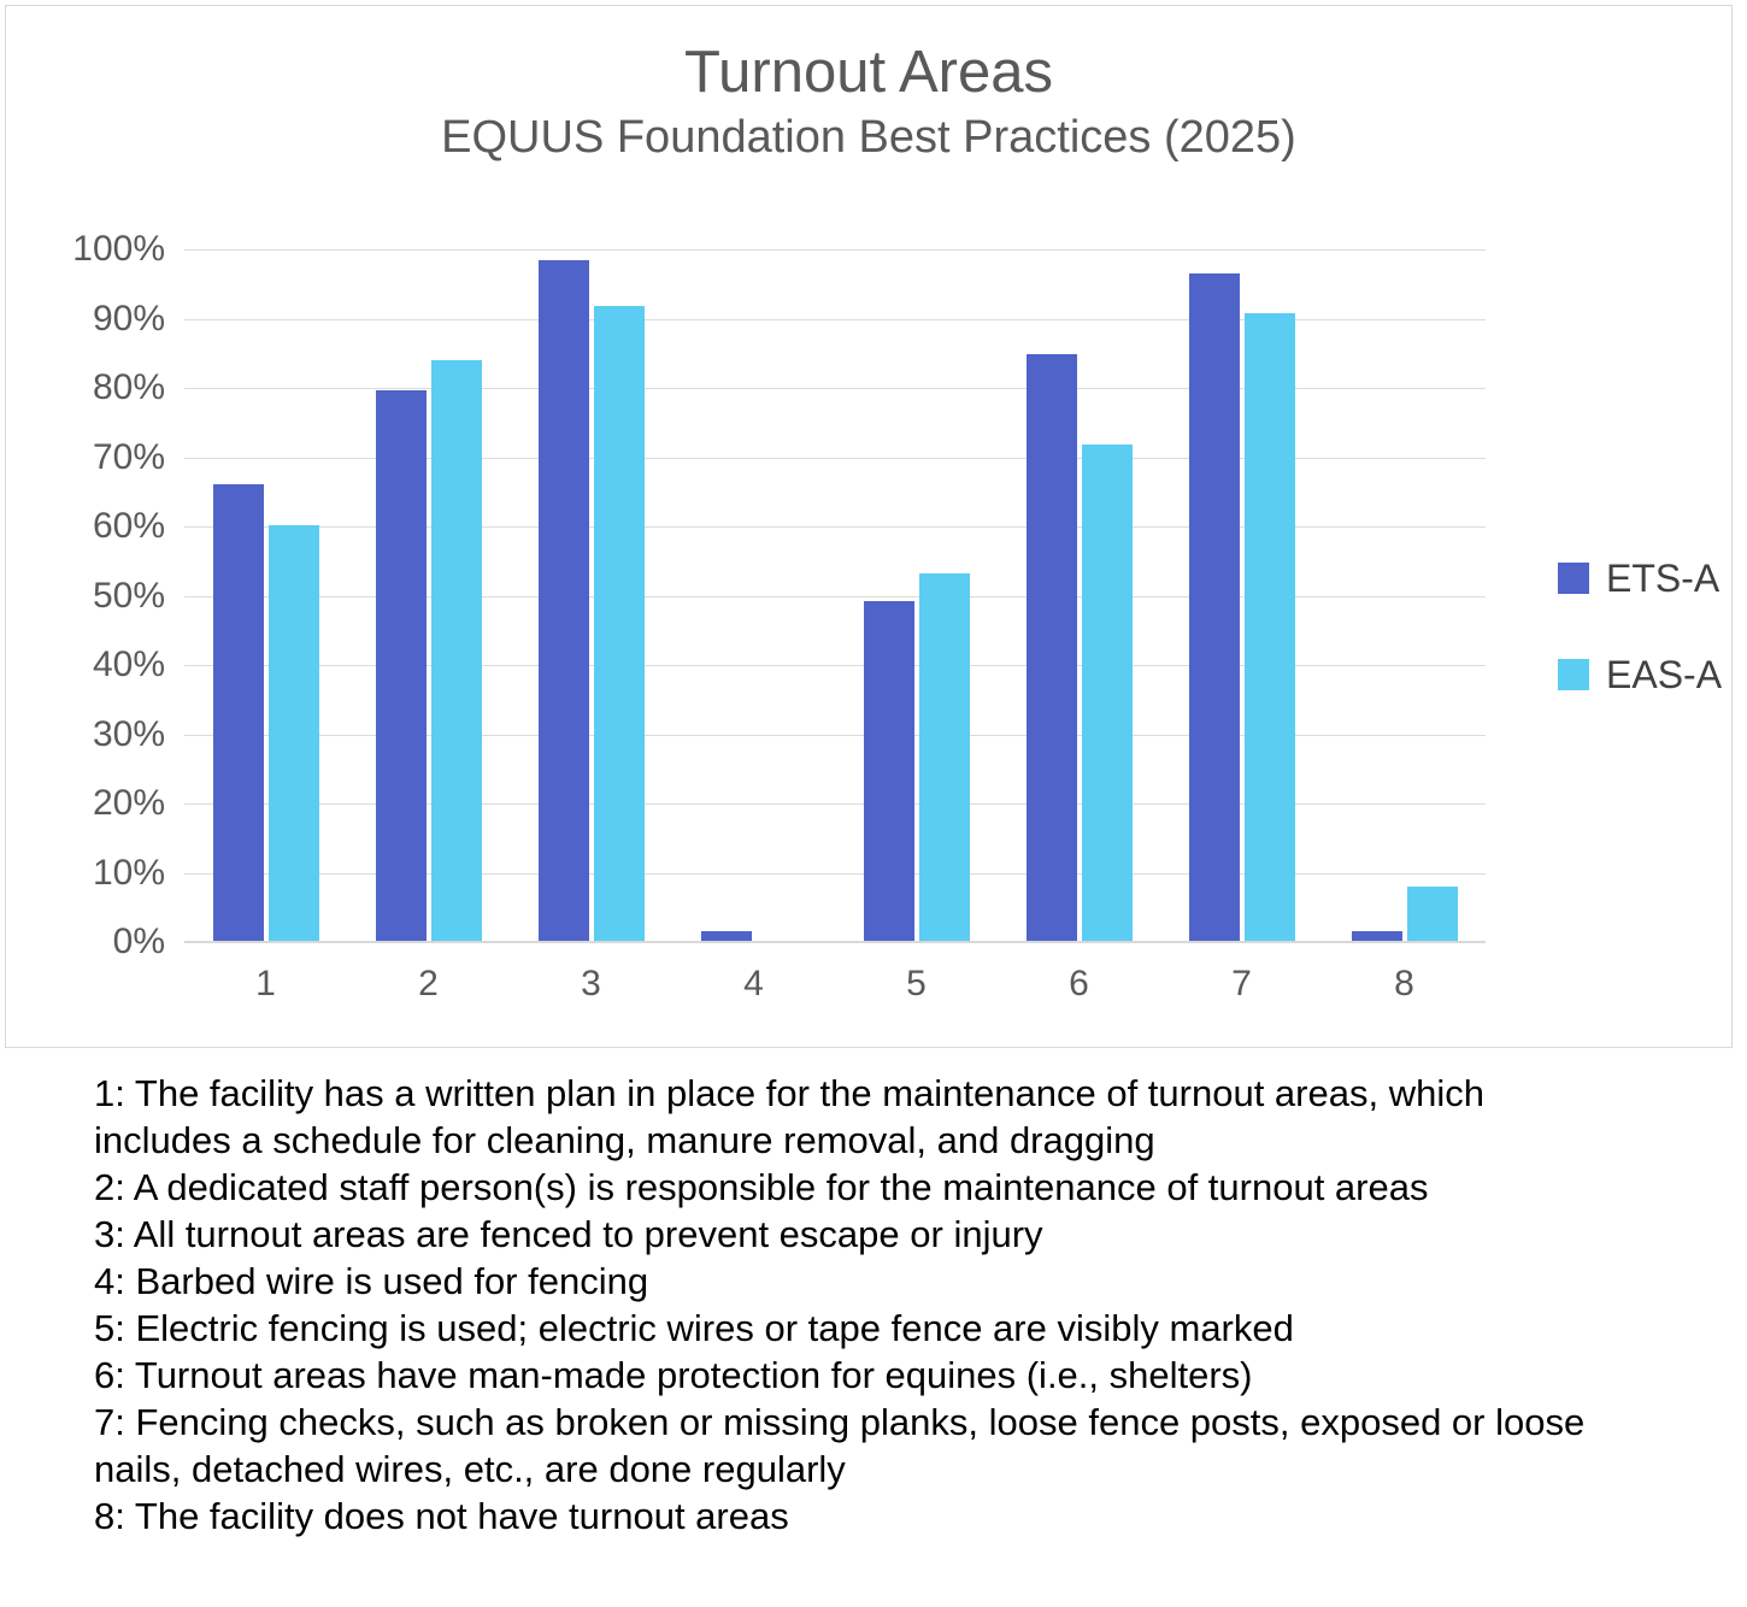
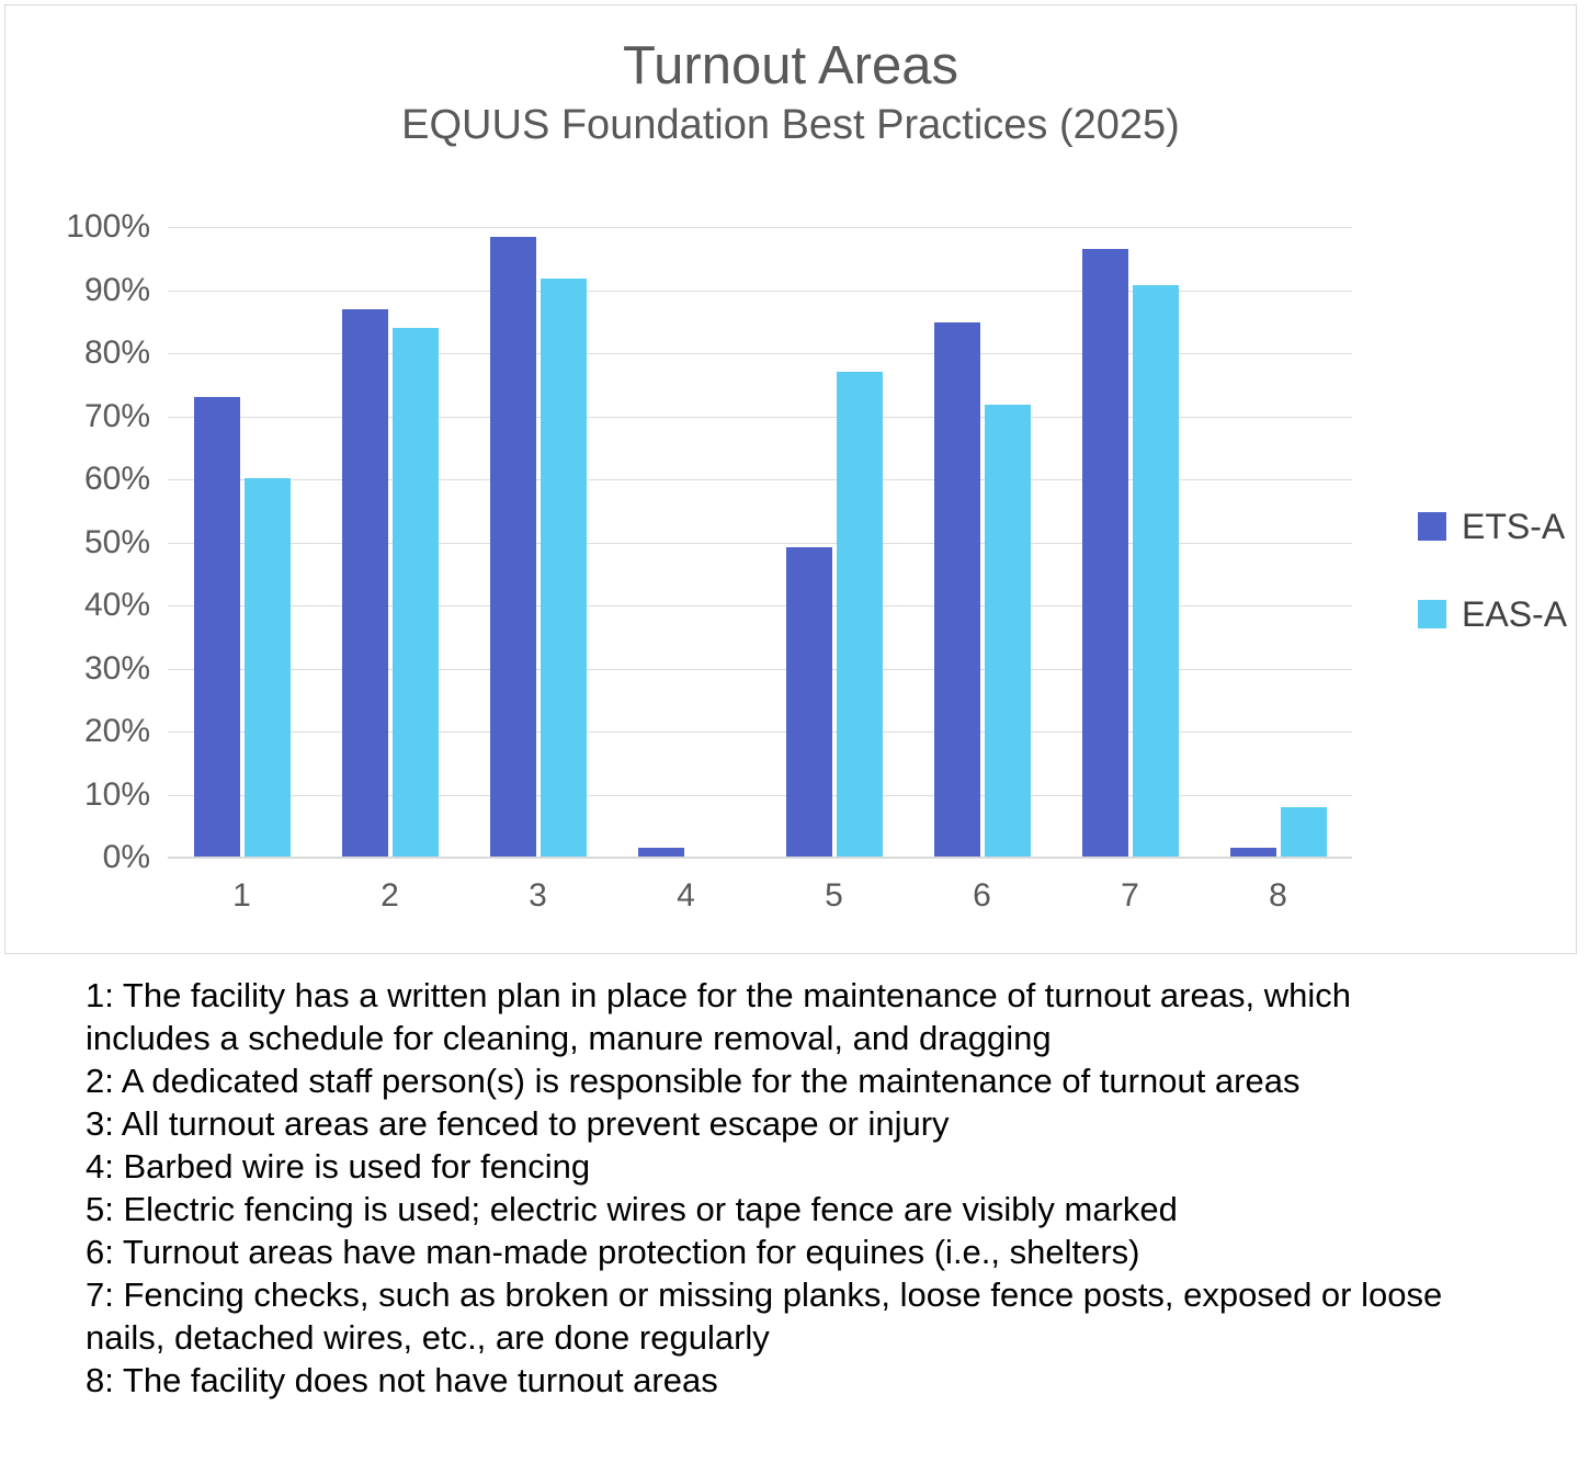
ETS-A/1: 66% -> 73%
ETS-A/2: 80% -> 87%
EAS-A/5: 53% -> 77%
